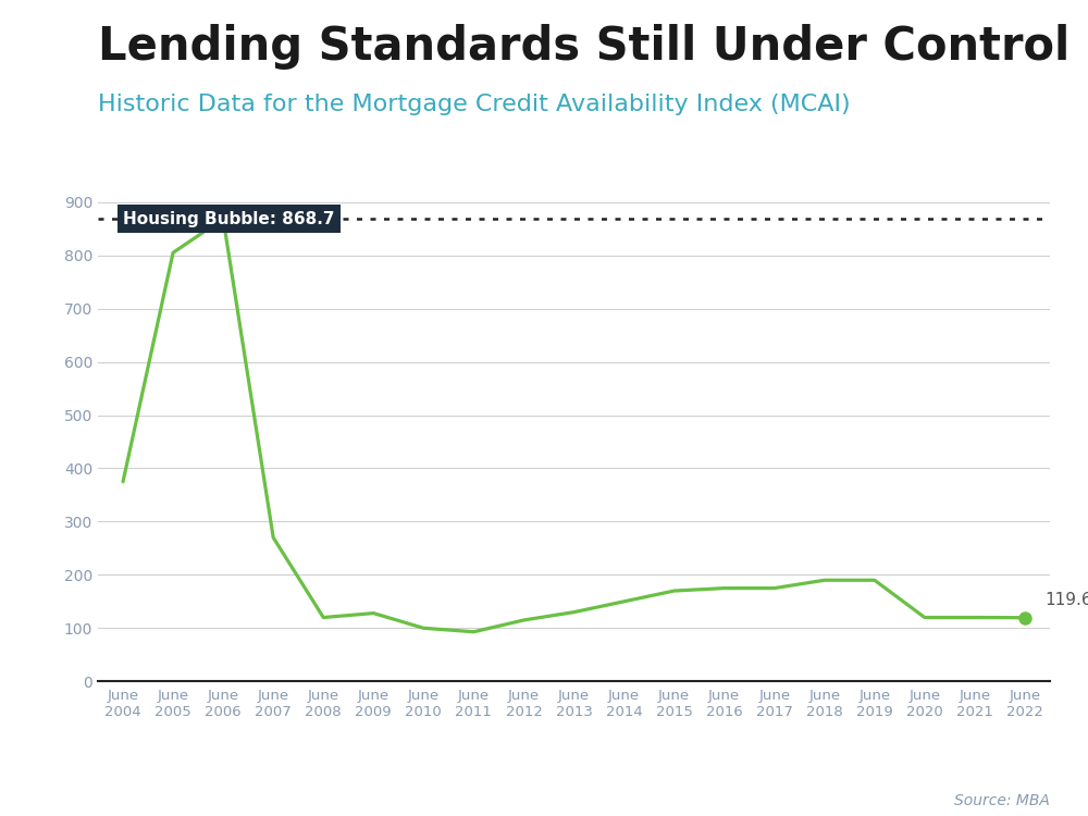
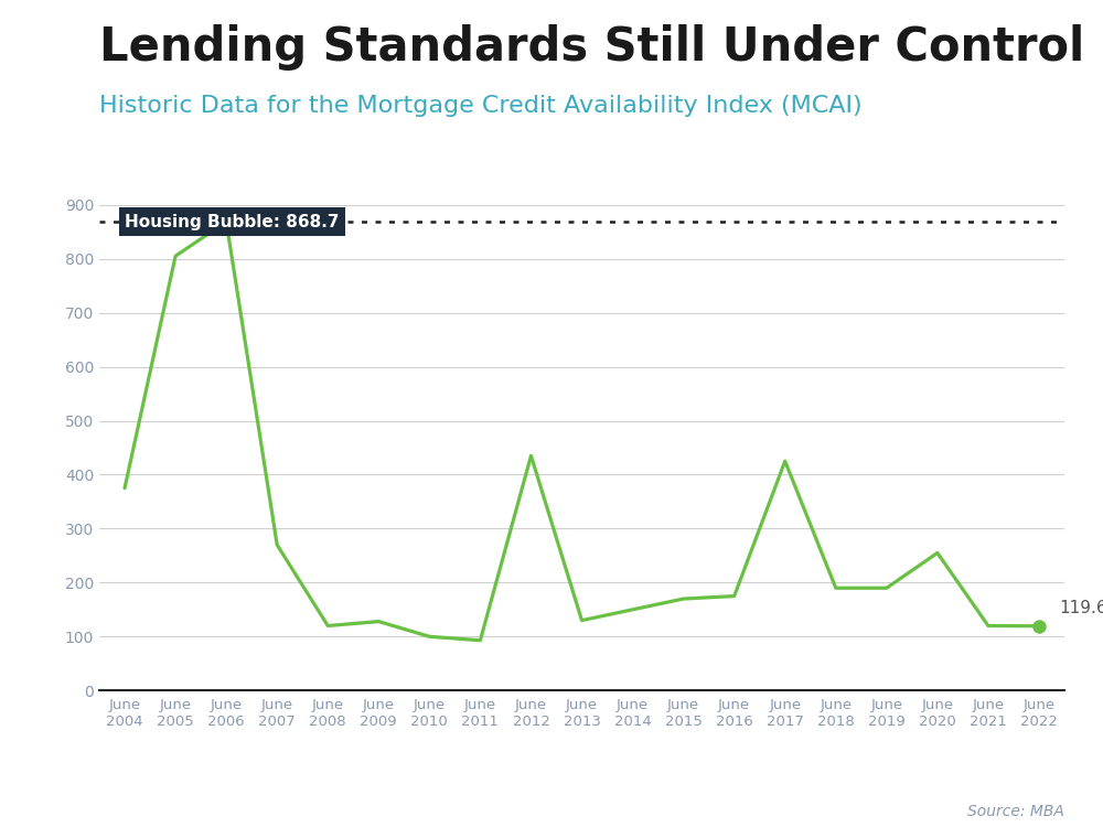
June 2012: 115 -> 435
June 2017: 175 -> 425
June 2020: 120 -> 255
